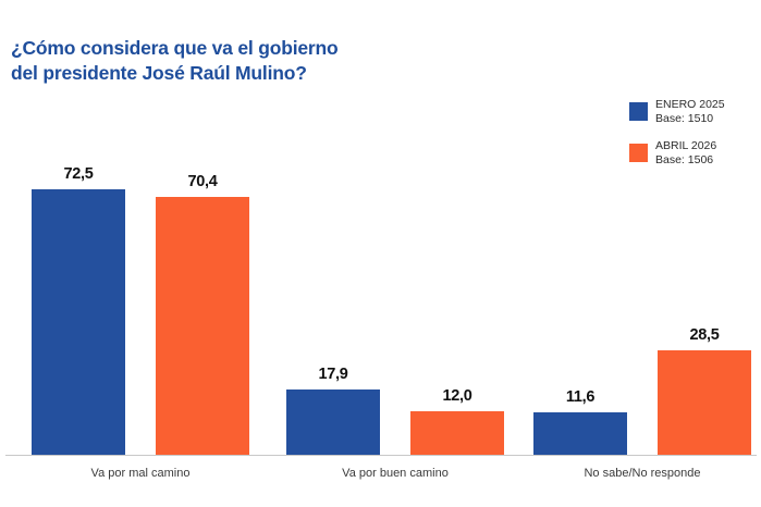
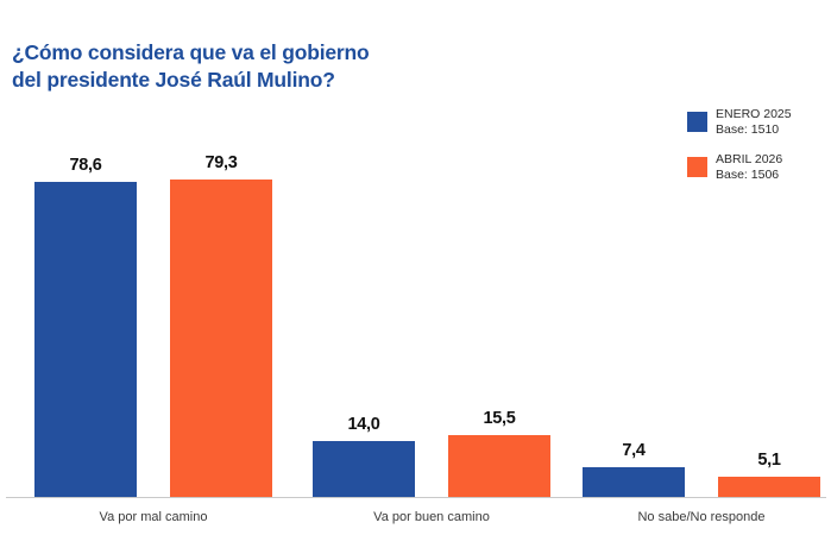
ENERO 2025/Va por mal camino: 72,5 -> 78,6
ABRIL 2026/Va por mal camino: 70,4 -> 79,3
ENERO 2025/Va por buen camino: 17,9 -> 14,0
ABRIL 2026/Va por buen camino: 12,0 -> 15,5
ENERO 2025/No sabe/No responde: 11,6 -> 7,4
ABRIL 2026/No sabe/No responde: 28,5 -> 5,1
